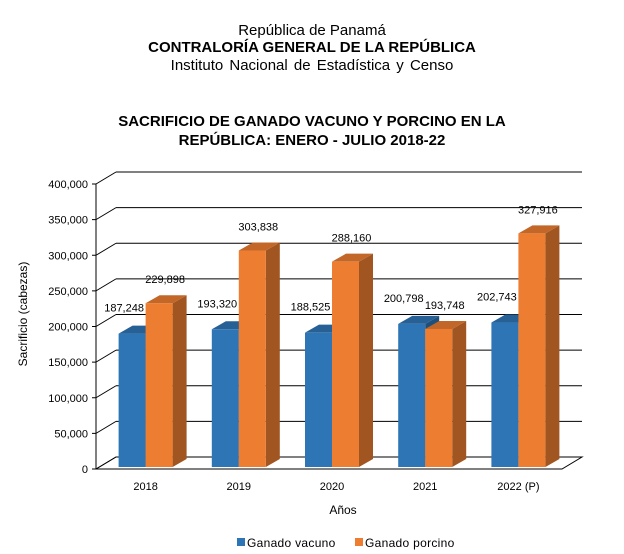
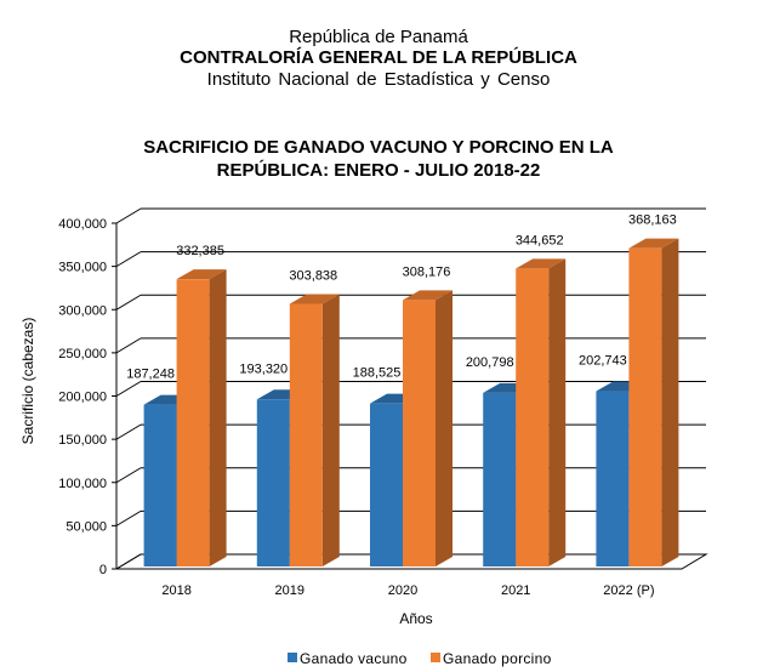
Ganado porcino/2018: 229,898 -> 332,385
Ganado porcino/2020: 288,160 -> 308,176
Ganado porcino/2021: 193,748 -> 344,652
Ganado porcino/2022 (P): 327,916 -> 368,163
